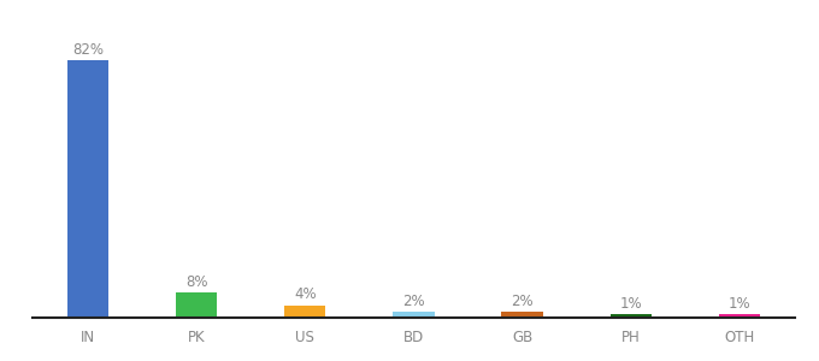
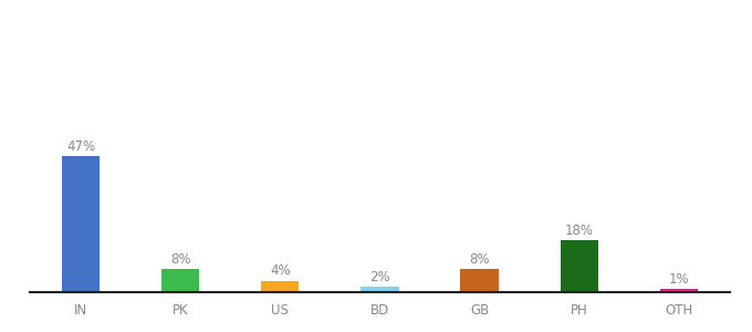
IN: 82% -> 47%
GB: 2% -> 8%
PH: 1% -> 18%
